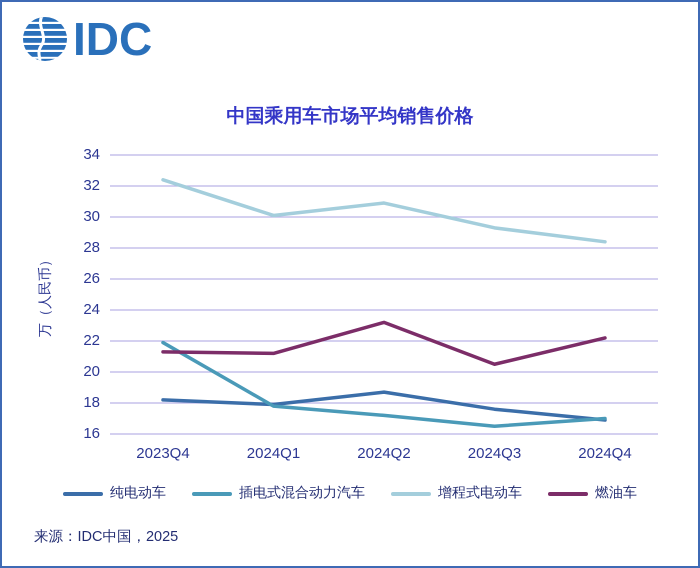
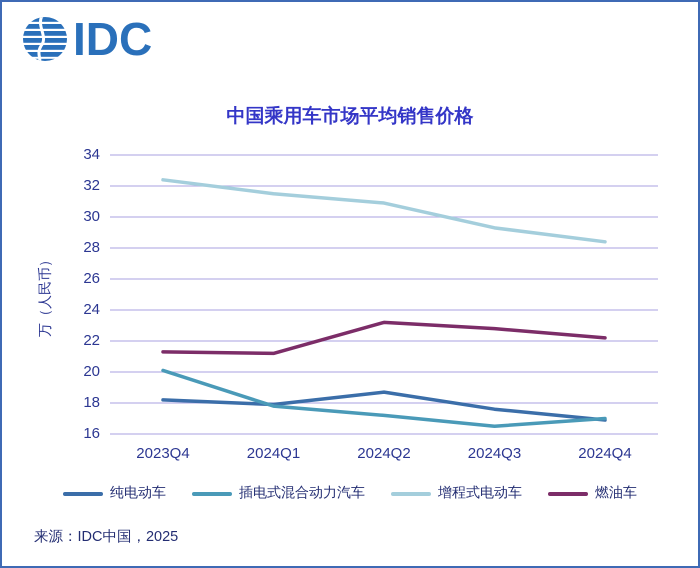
插电式混合动力汽车/2023Q4: 21.9 -> 20.1
增程式电动车/2024Q1: 30.1 -> 31.5
燃油车/2024Q3: 20.5 -> 22.8
